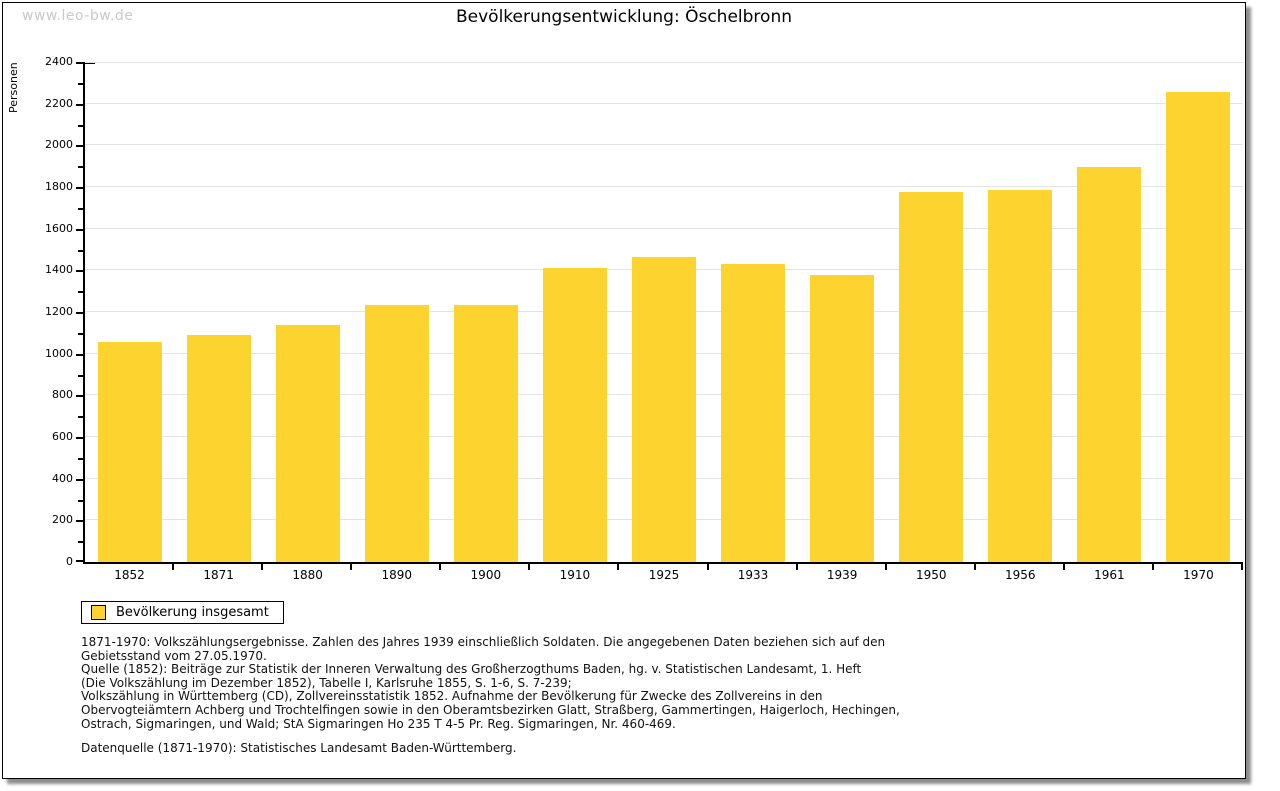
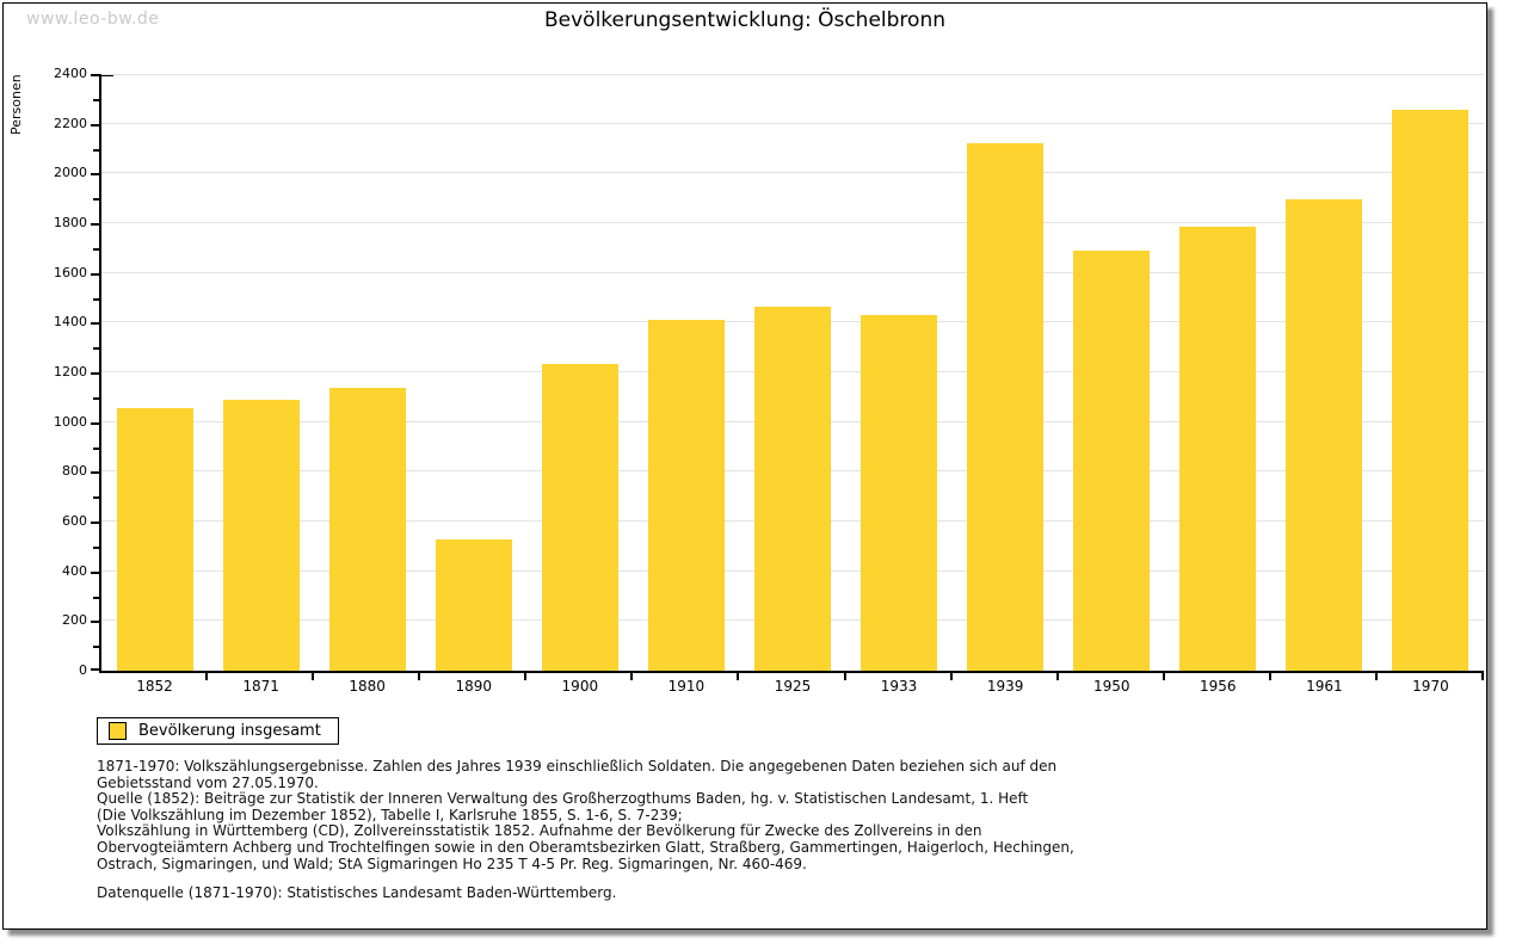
1890: 1240 -> 530
1939: 1380 -> 2120
1950: 1780 -> 1690
